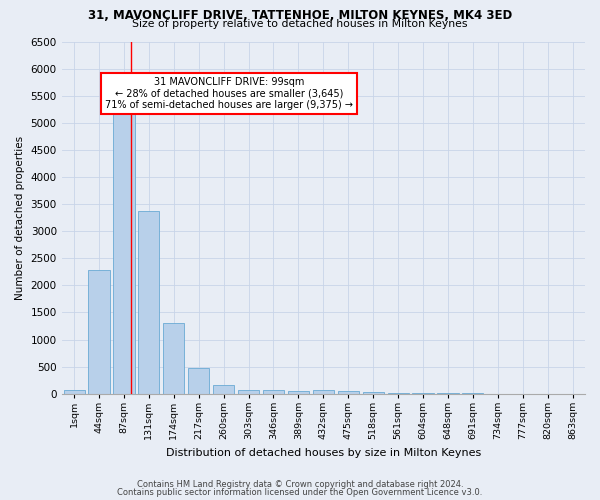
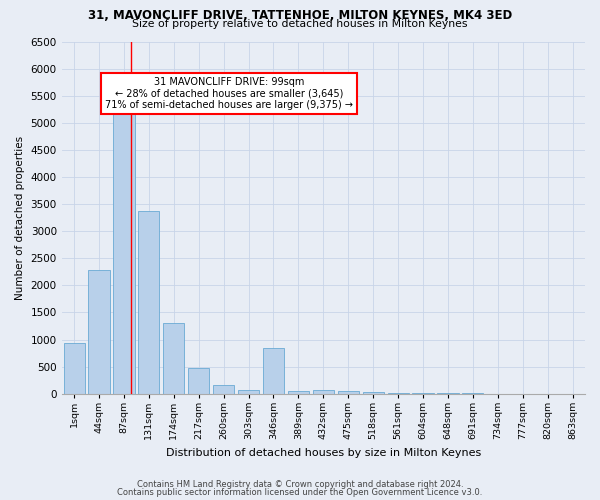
1sqm: 80 -> 940
346sqm: 80 -> 840
